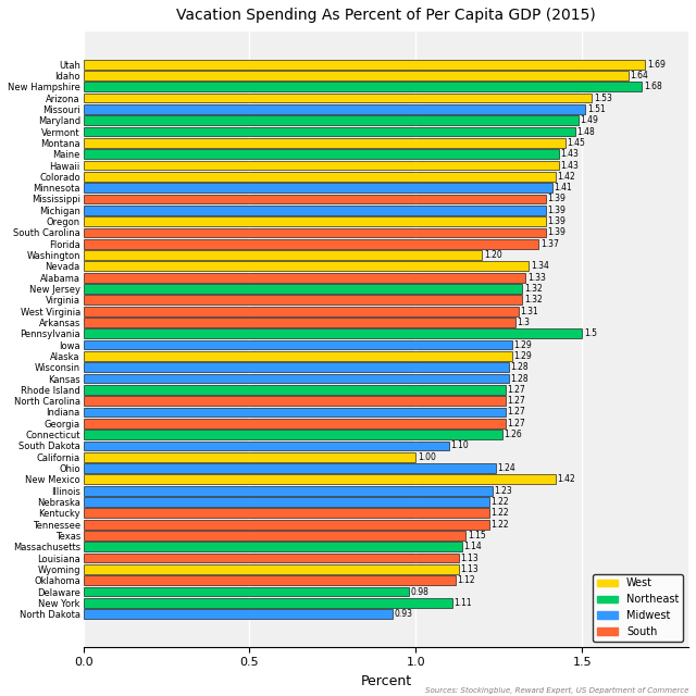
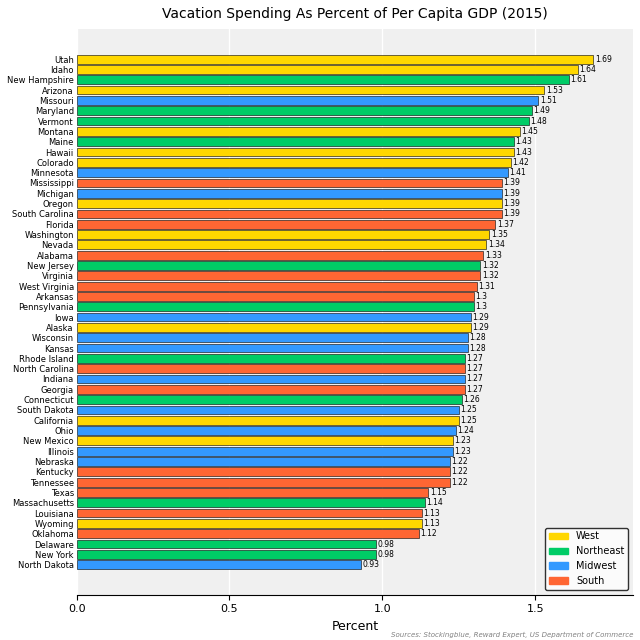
New Hampshire: 1.68 -> 1.61
Washington: 1.20 -> 1.35
Pennsylvania: 1.5 -> 1.3
South Dakota: 1.10 -> 1.25
California: 1.00 -> 1.25
New Mexico: 1.42 -> 1.23
New York: 1.11 -> 0.98
